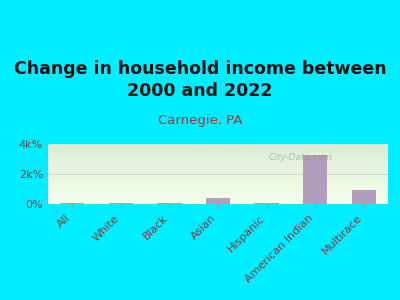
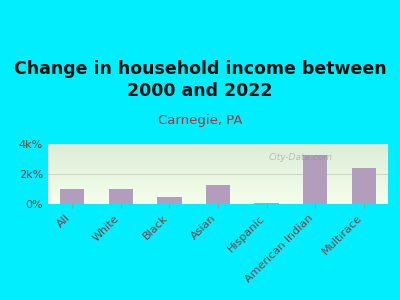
All: 0.1k% -> 1.0k%
White: 0.1k% -> 1.0k%
Black: 0.1k% -> 0.5k%
Asian: 0.4k% -> 1.3k%
Multirace: 1.0k% -> 2.4k%
